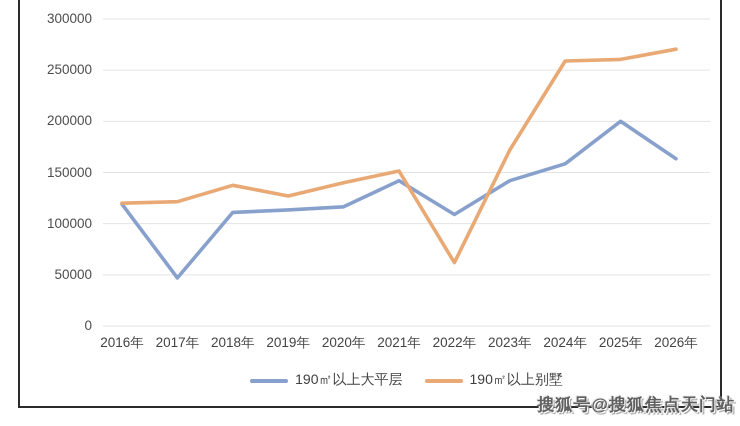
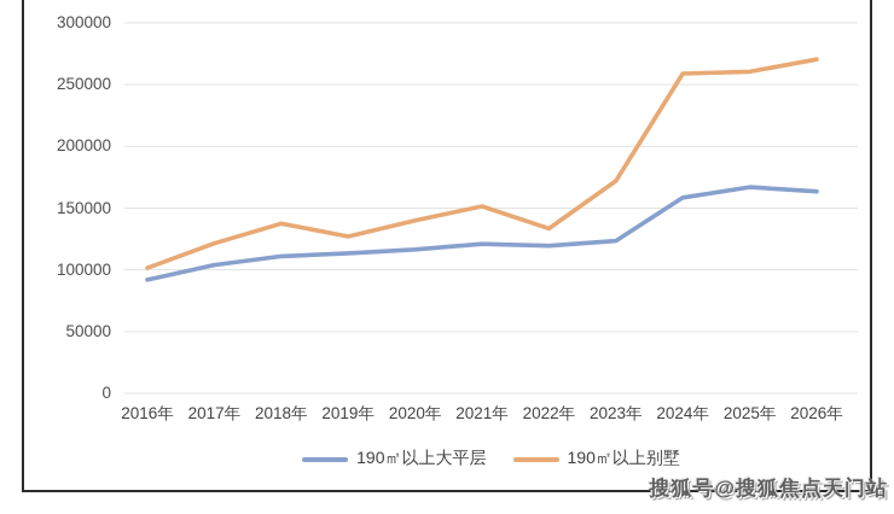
190㎡以上大平层/2016年: 119000 -> 92000
190㎡以上别墅/2016年: 120000 -> 102000
190㎡以上大平层/2017年: 47000 -> 104000
190㎡以上大平层/2021年: 142000 -> 121000
190㎡以上大平层/2022年: 109000 -> 120000
190㎡以上别墅/2022年: 62000 -> 134000
190㎡以上大平层/2023年: 142000 -> 124000
190㎡以上大平层/2025年: 200000 -> 167000
